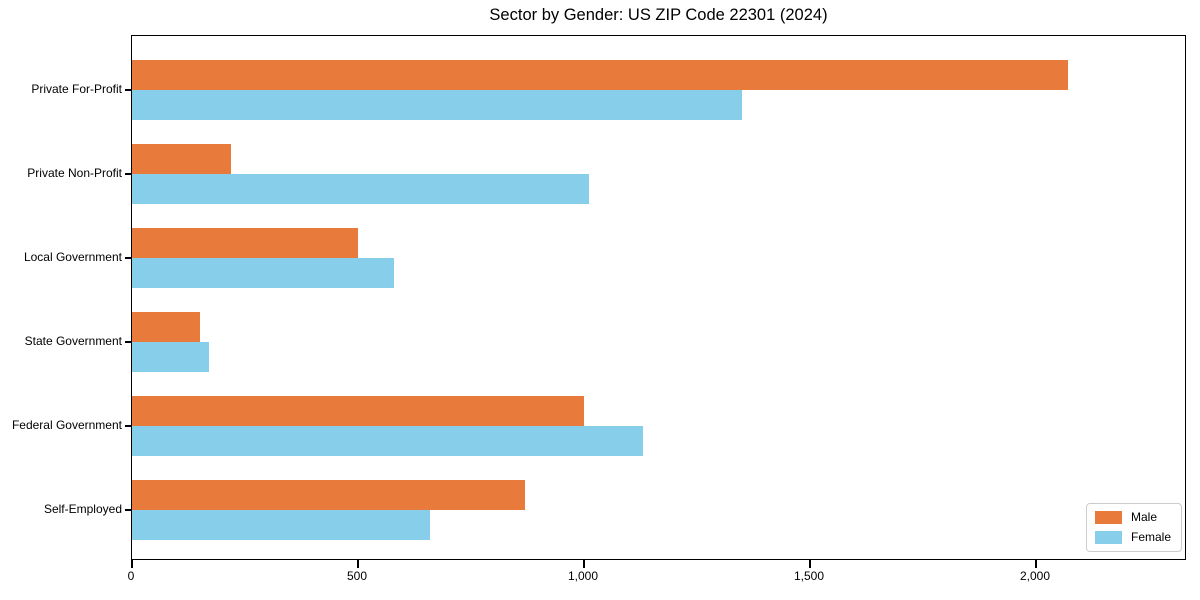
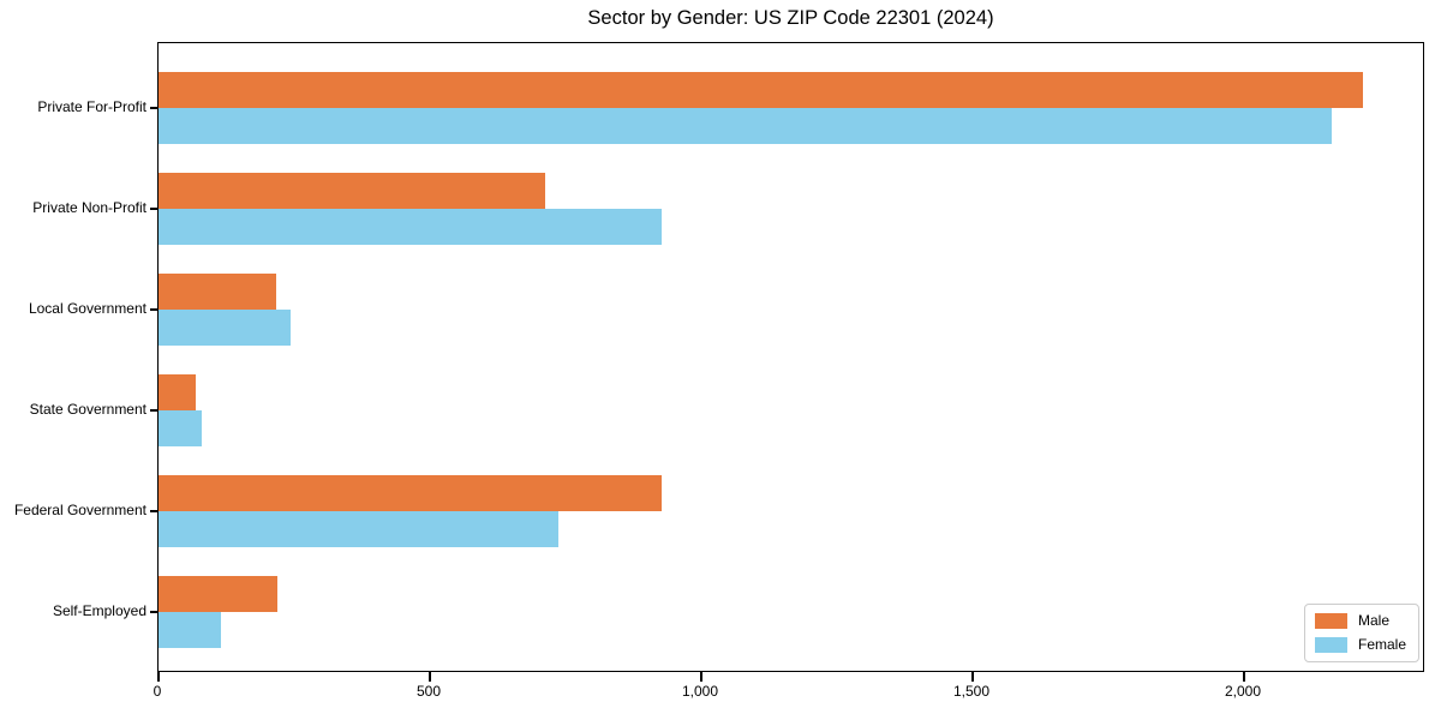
Male/Private For-Profit: 2070 -> 2220
Female/Private For-Profit: 1350 -> 2160
Male/Private Non-Profit: 220 -> 710
Female/Private Non-Profit: 1010 -> 930
Male/Local Government: 500 -> 220
Female/Local Government: 580 -> 240
Male/State Government: 150 -> 70
Female/State Government: 170 -> 80
Male/Federal Government: 1000 -> 930
Female/Federal Government: 1130 -> 740
Male/Self-Employed: 870 -> 220
Female/Self-Employed: 660 -> 120
